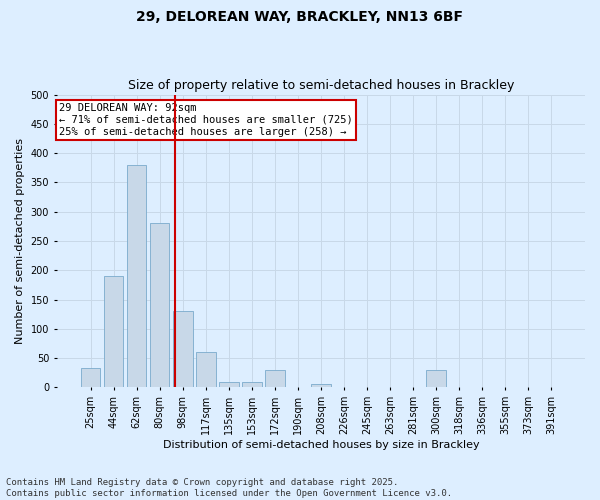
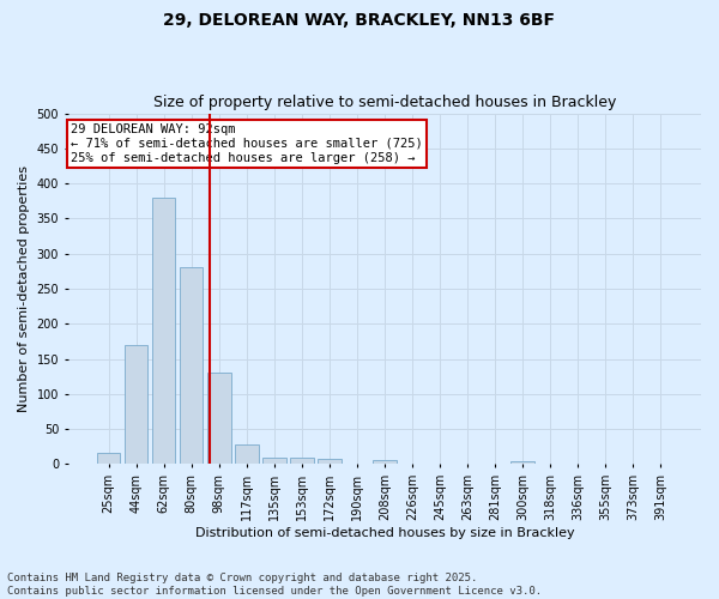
25sqm: 34 -> 16
44sqm: 190 -> 170
117sqm: 60 -> 28
172sqm: 30 -> 7
300sqm: 30 -> 4
